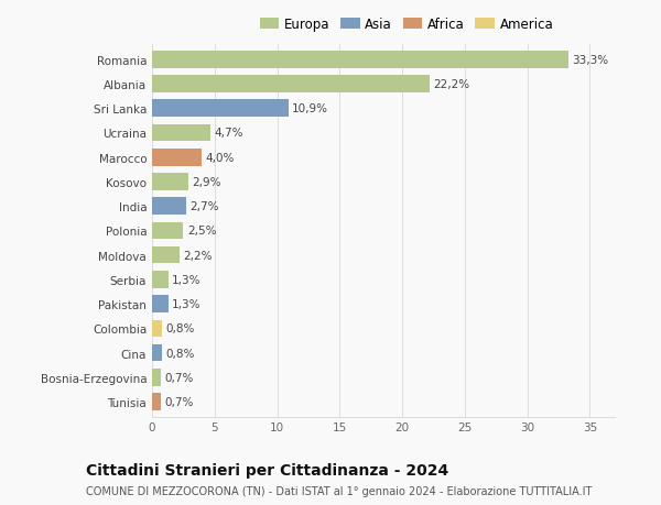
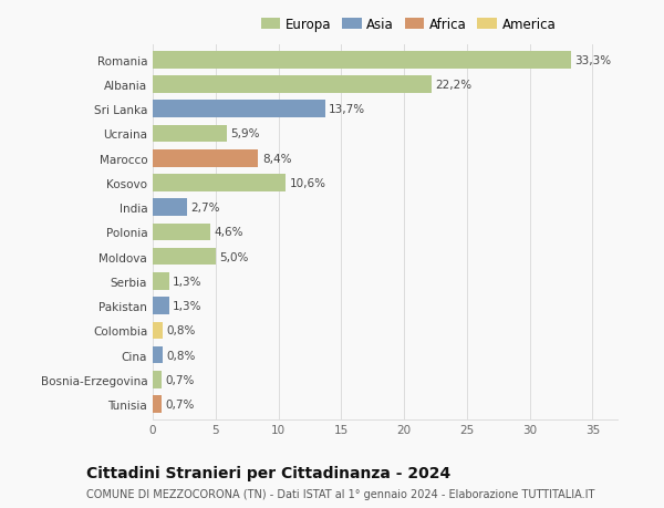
Sri Lanka: 10,9% -> 13,7%
Ucraina: 4,7% -> 5,9%
Marocco: 4,0% -> 8,4%
Kosovo: 2,9% -> 10,6%
Polonia: 2,5% -> 4,6%
Moldova: 2,2% -> 5,0%
